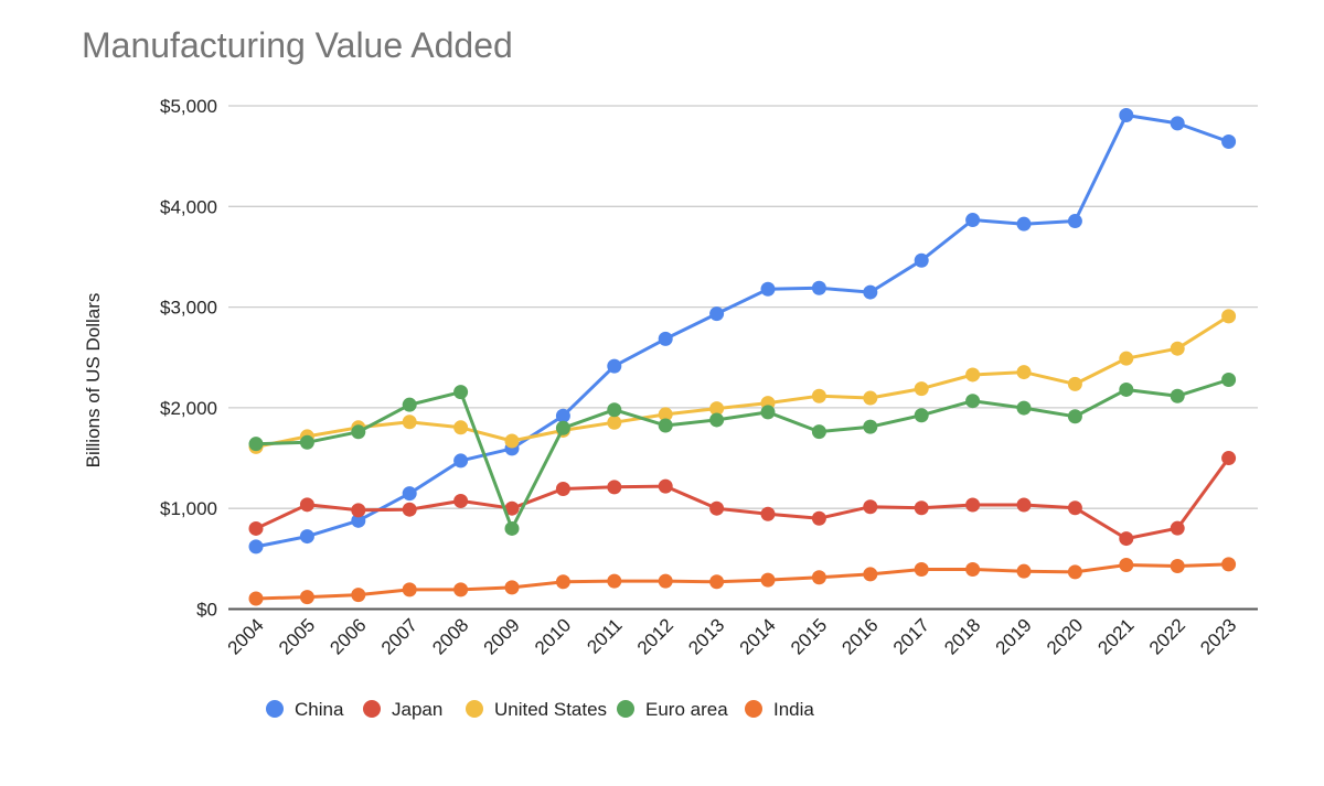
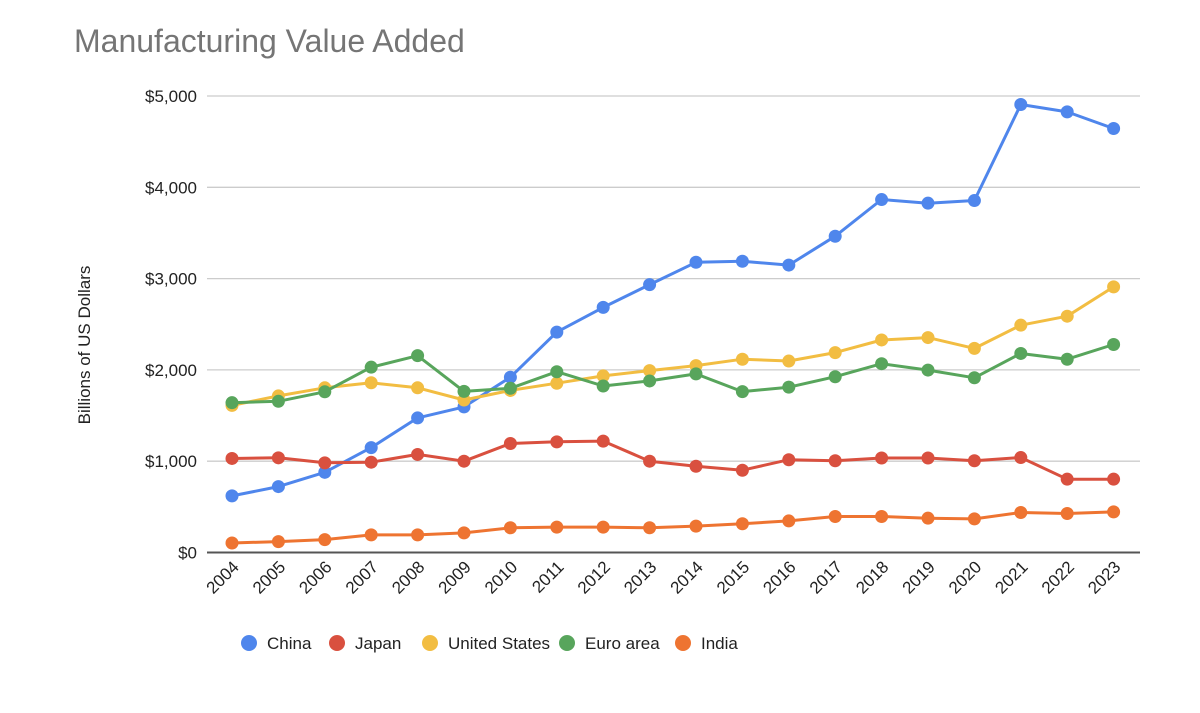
Japan/2004: $800 -> $1000
Euro area/2009: $800 -> $1800
Japan/2021: $700 -> $1000
Japan/2023: $1500 -> $800
